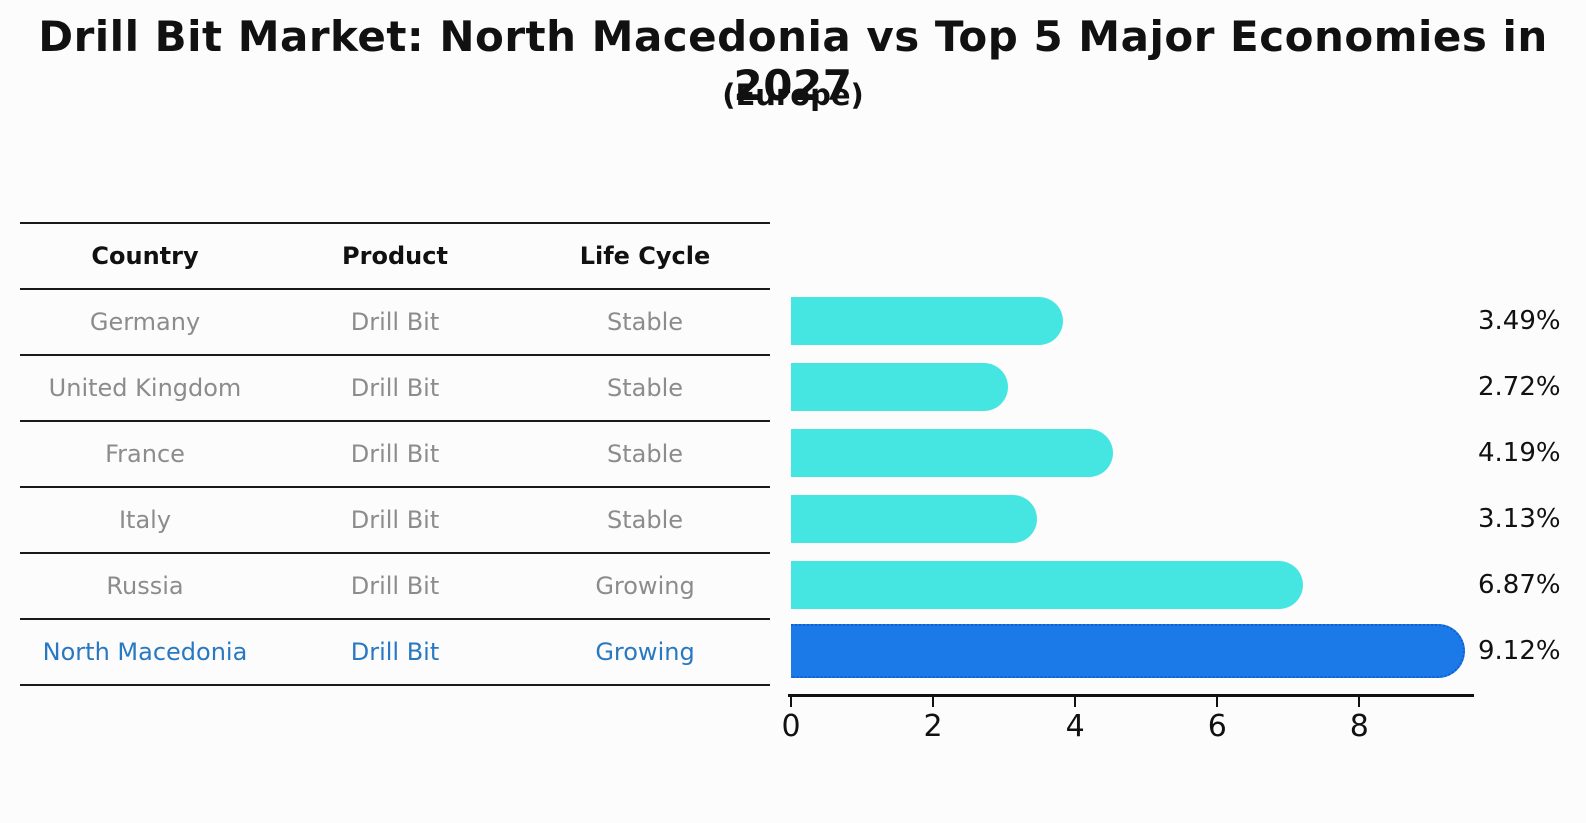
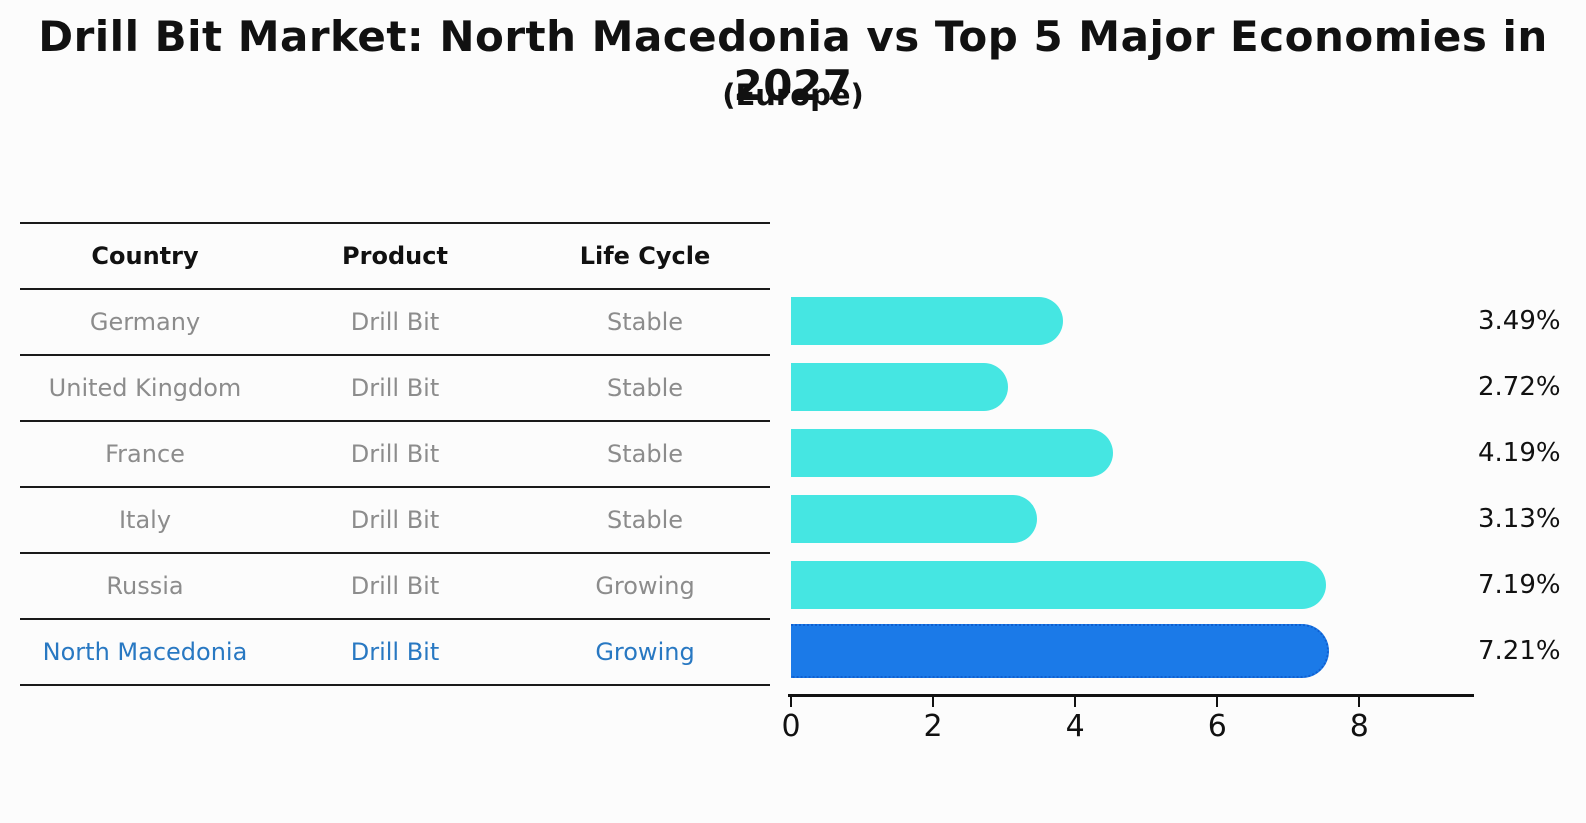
Russia: 6.87% -> 7.19%
North Macedonia: 9.12% -> 7.21%
